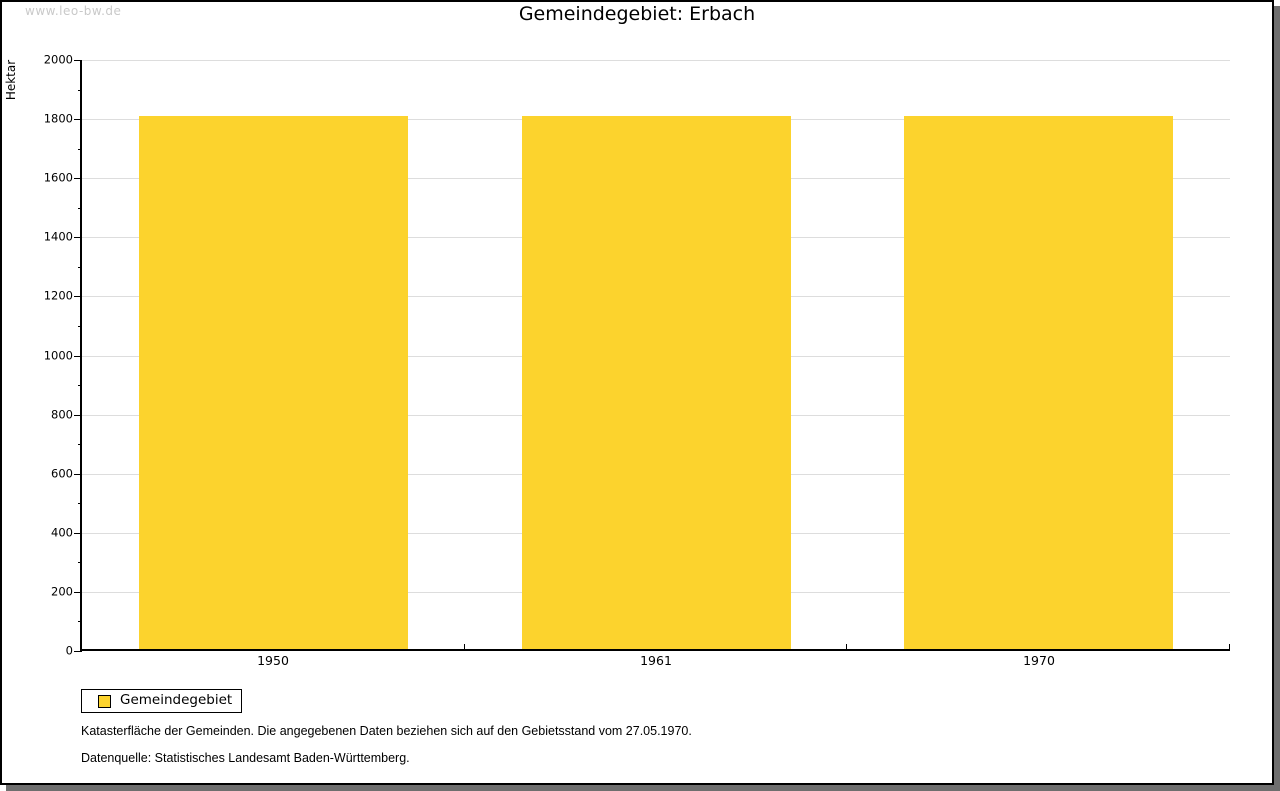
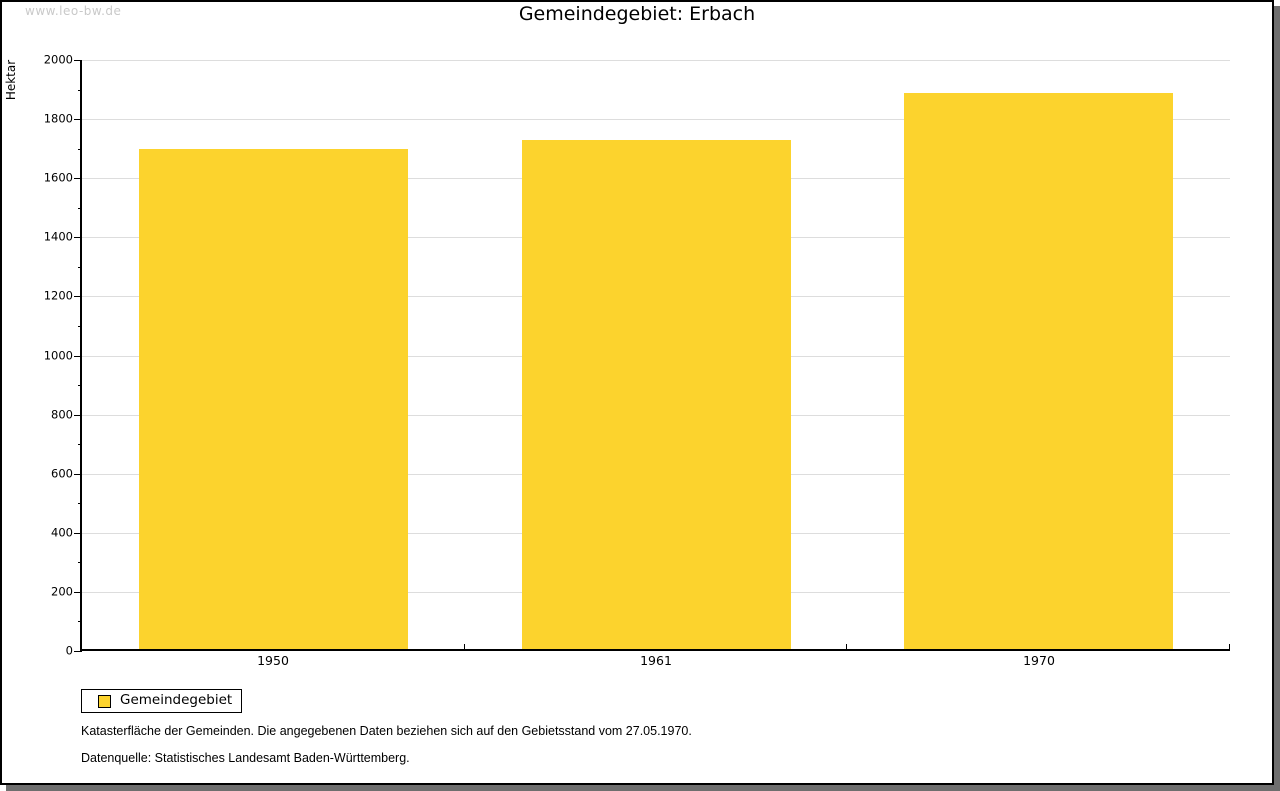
1950: 1810 -> 1700
1961: 1810 -> 1730
1970: 1810 -> 1890
